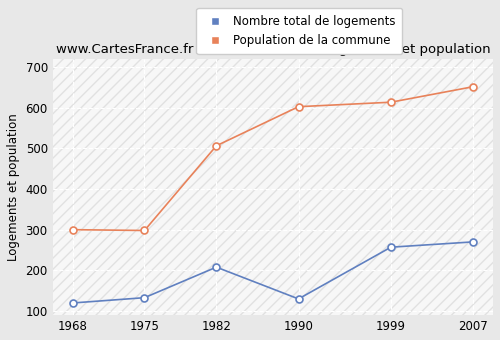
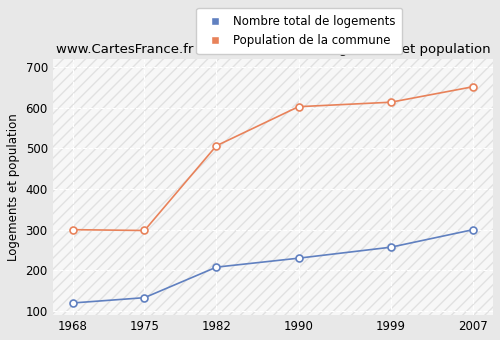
Nombre total de logements/1990: 130 -> 230
Nombre total de logements/2007: 270 -> 300
